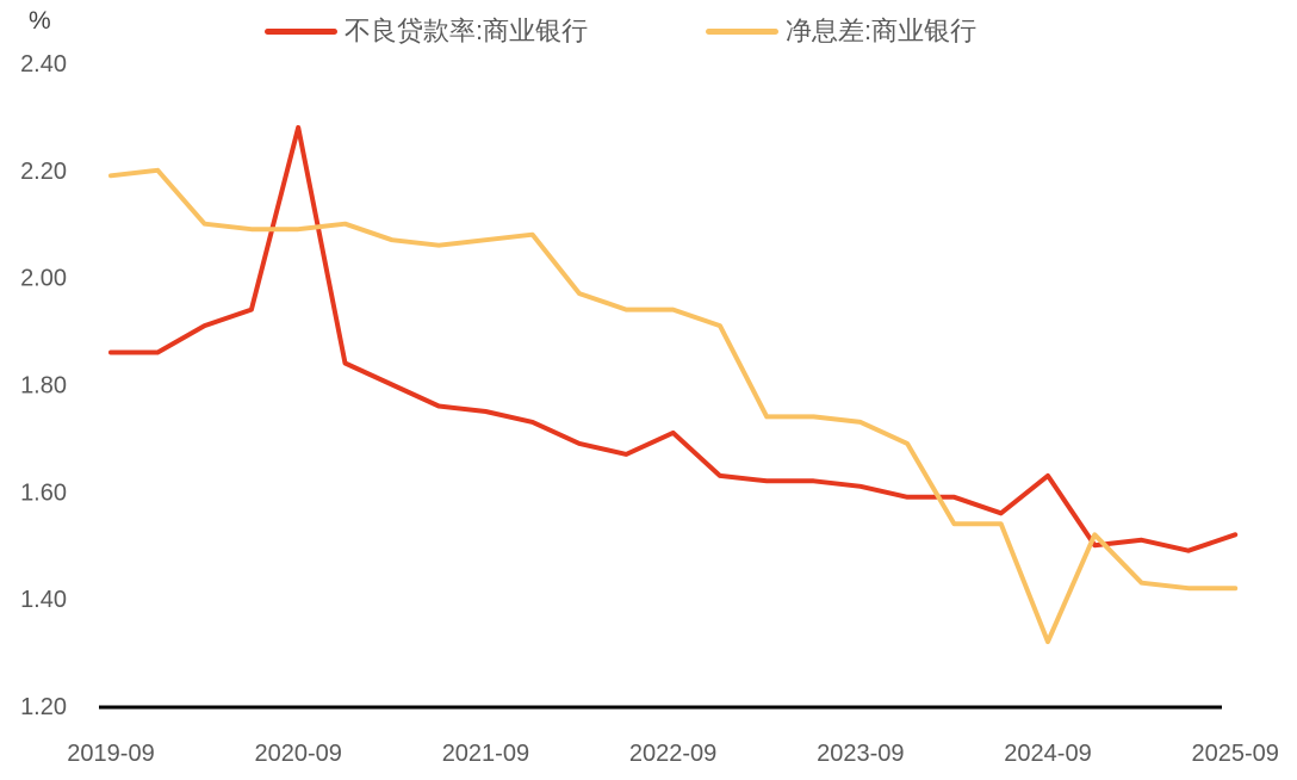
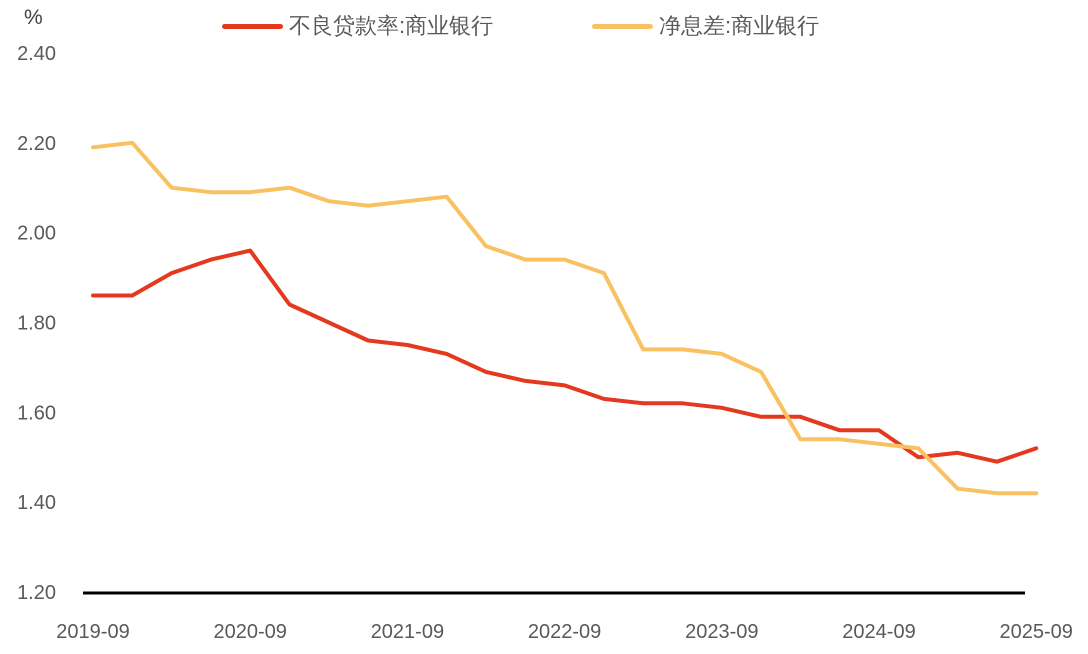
不良贷款率:商业银行/2020-09: 2.28 -> 1.96
不良贷款率:商业银行/2022-09: 1.71 -> 1.66
不良贷款率:商业银行/2024-09: 1.63 -> 1.56
净息差:商业银行/2024-09: 1.32 -> 1.53
